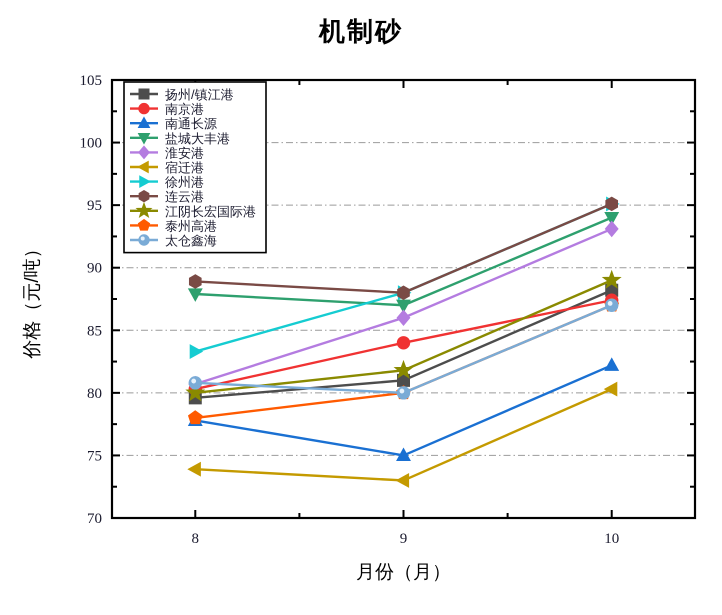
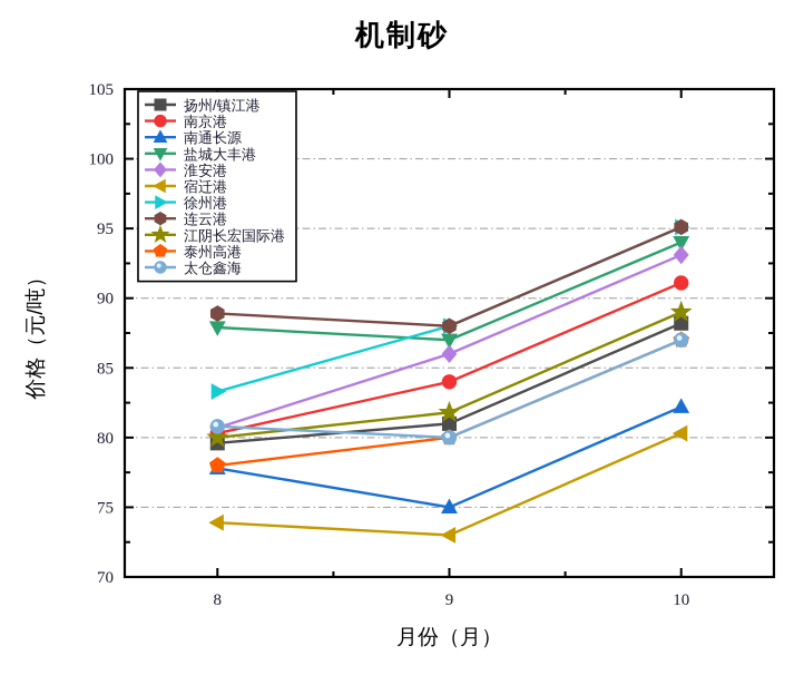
南京港/10: 87.4 -> 91.1
